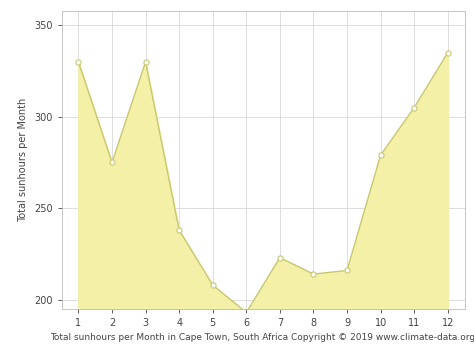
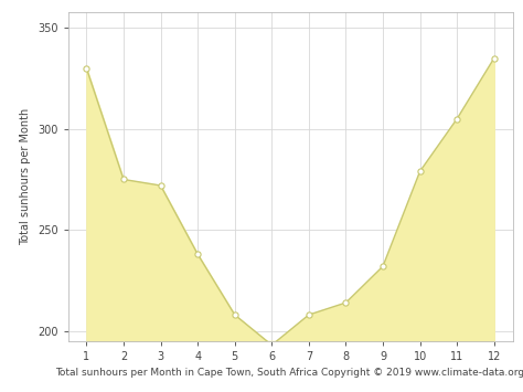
3: 330 -> 272
7: 223 -> 208
9: 216 -> 232
